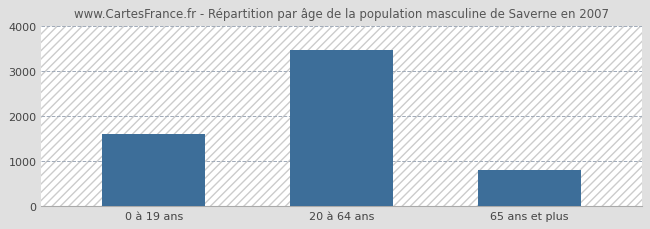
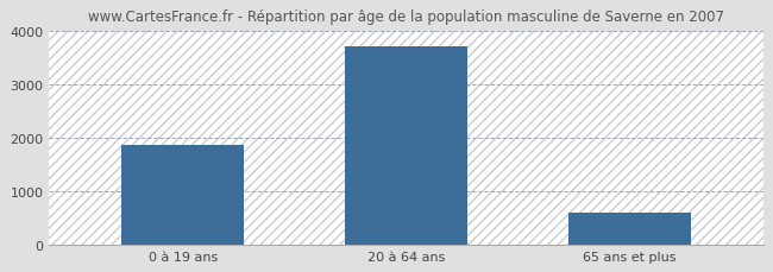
0 à 19 ans: 1600 -> 1850
20 à 64 ans: 3450 -> 3700
65 ans et plus: 800 -> 600
